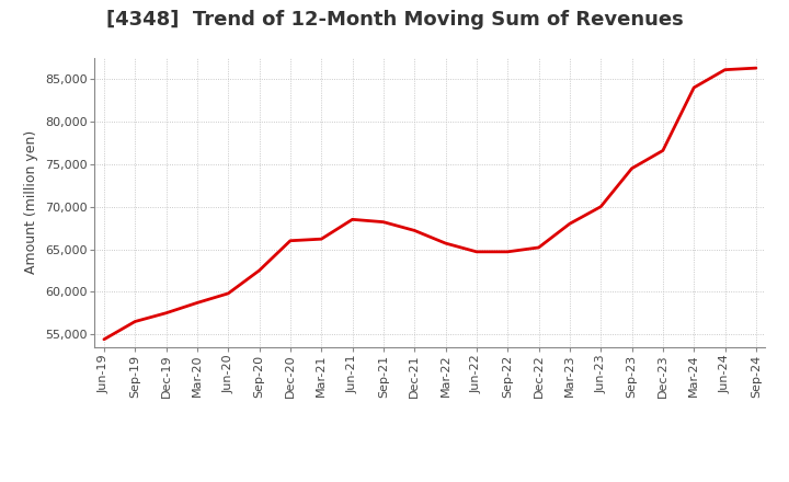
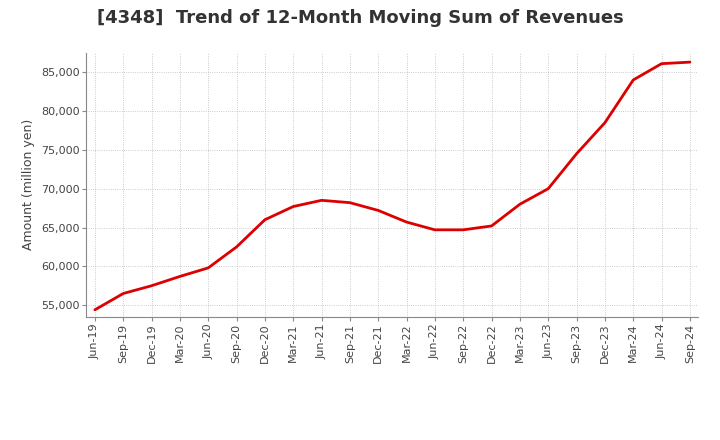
Mar-21: 66,200 -> 67,700
Dec-23: 76,600 -> 78,500
